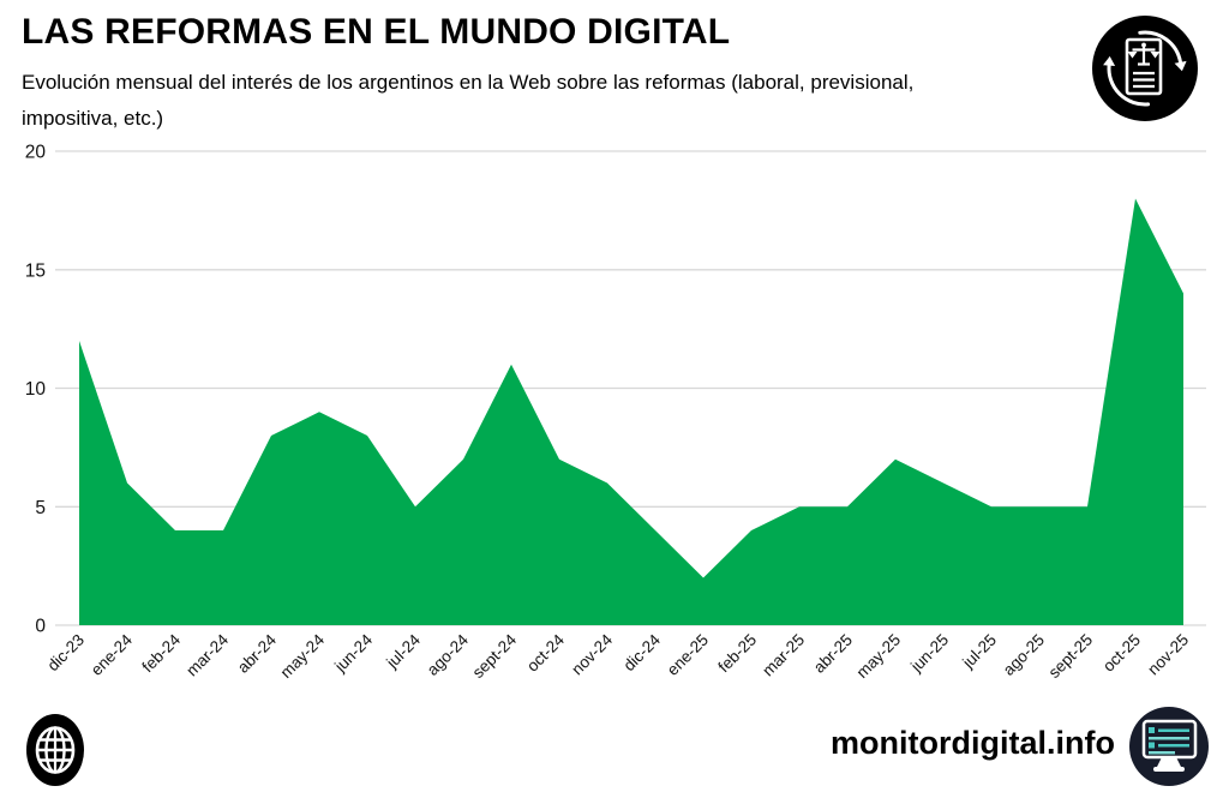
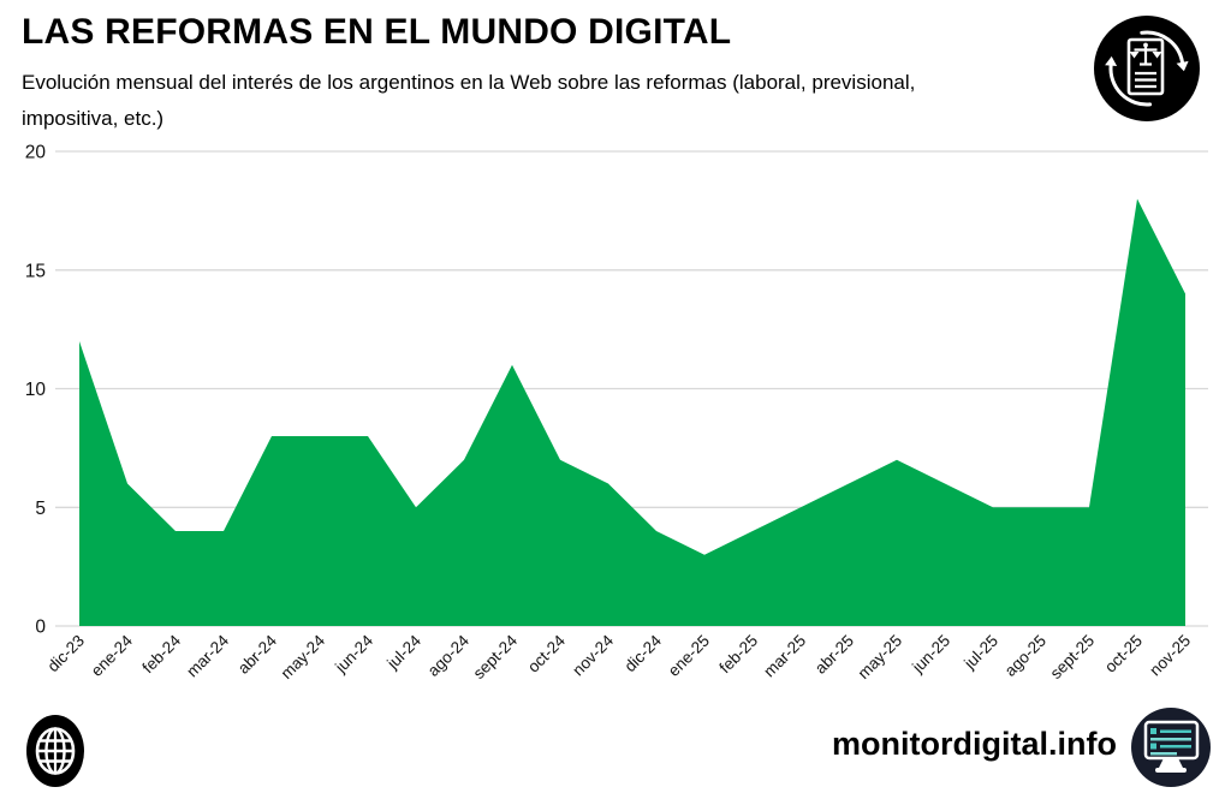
may-24: 9 -> 8
ene-25: 2 -> 3
abr-25: 5 -> 6
